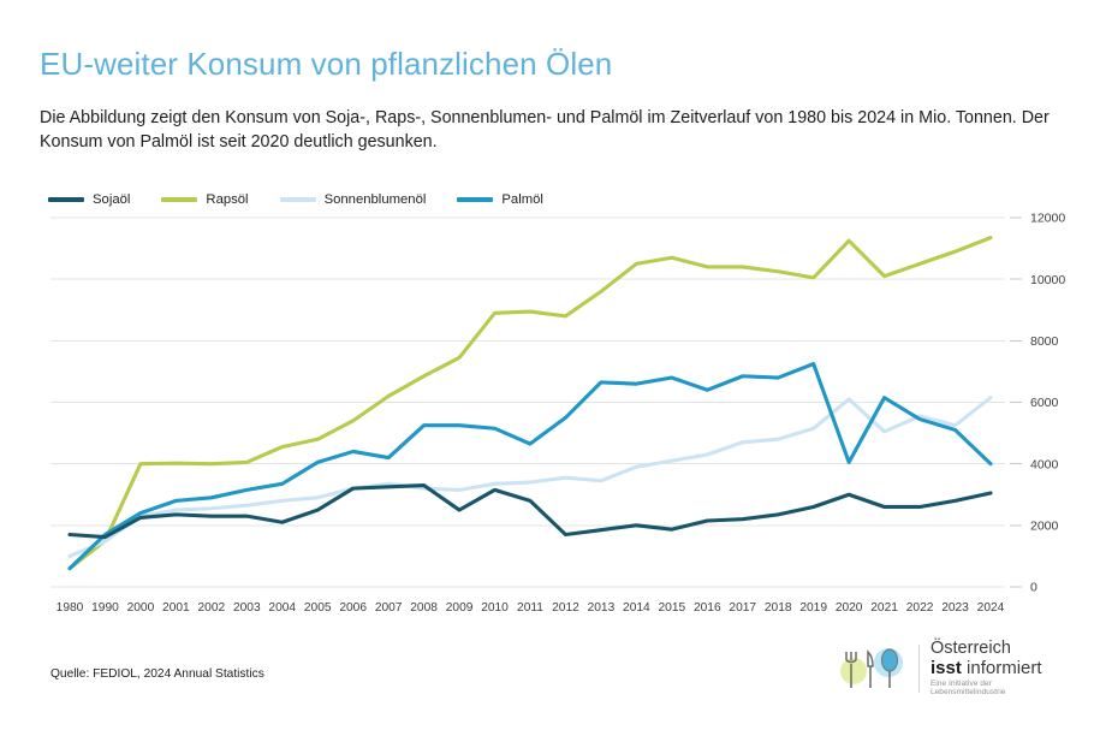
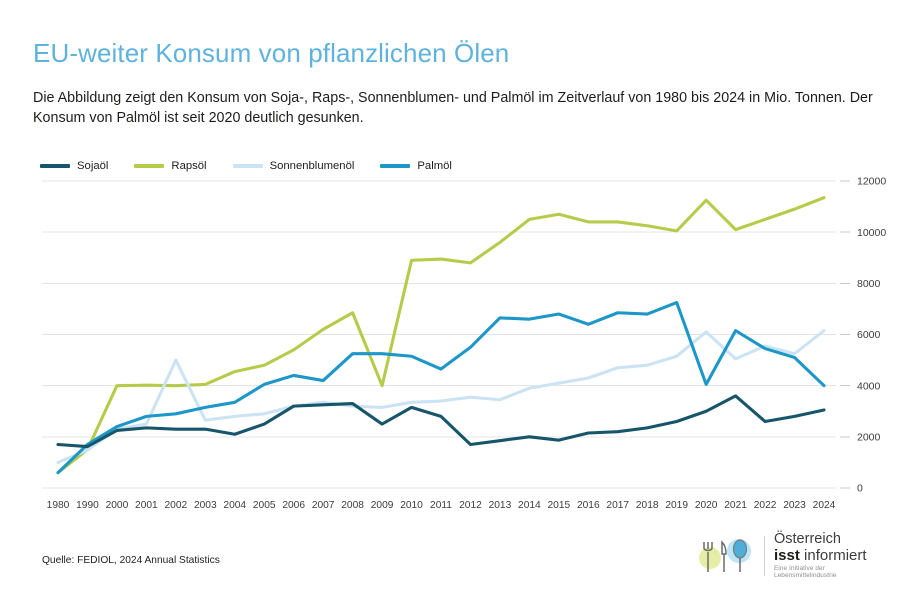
Sonnenblumenöl/2002: 2600 -> 5000
Rapsöl/2009: 7400 -> 4000
Sojaöl/2021: 2600 -> 3600
